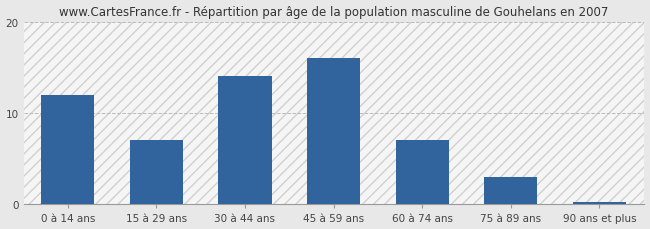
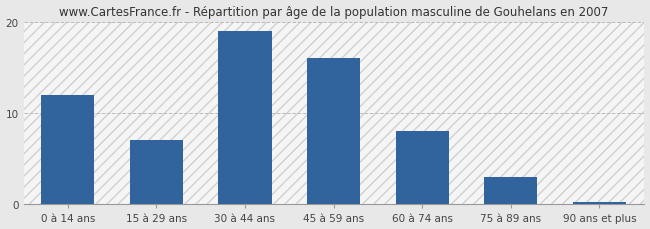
30 à 44 ans: 14.0 -> 19.0
60 à 74 ans: 7.0 -> 8.0
